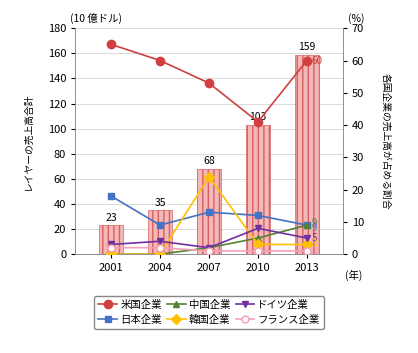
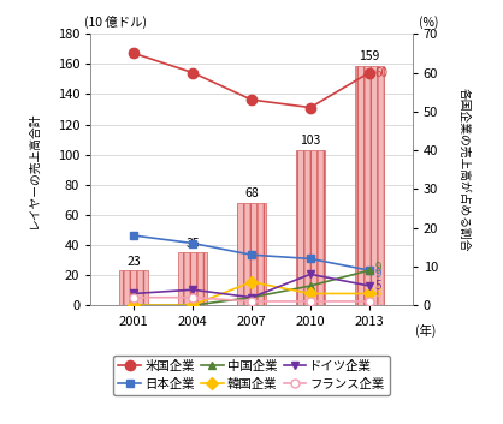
日本企業/2004: 9 -> 16
韓国企業/2007: 24 -> 6
米国企業/2010: 41 -> 51
